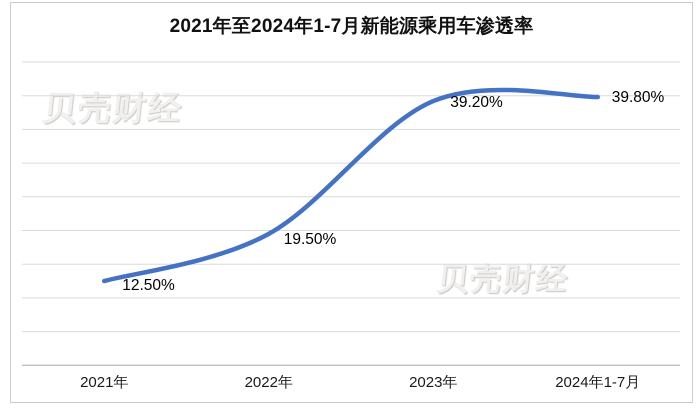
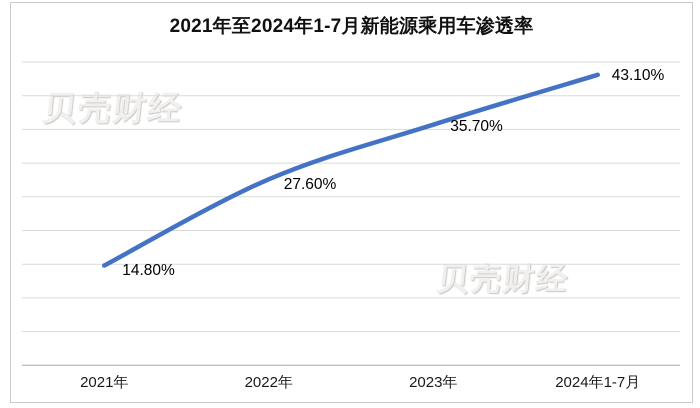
2021年: 12.50% -> 14.80%
2022年: 19.50% -> 27.60%
2023年: 39.20% -> 35.70%
2024年1-7月: 39.80% -> 43.10%
